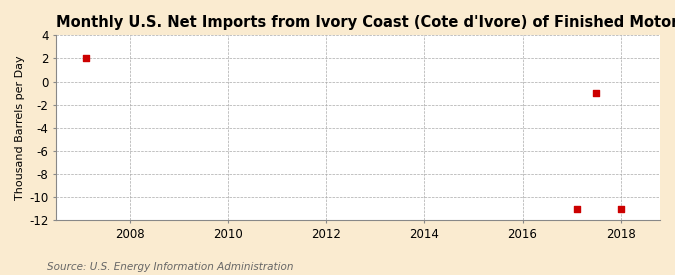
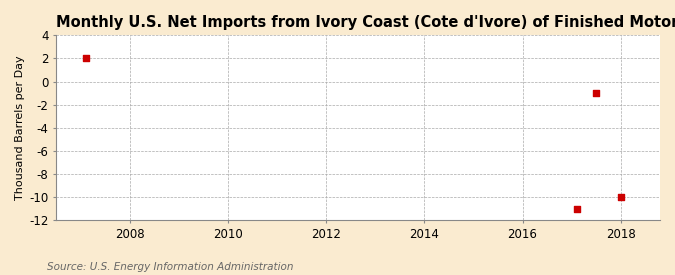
2018: -11 -> -10
